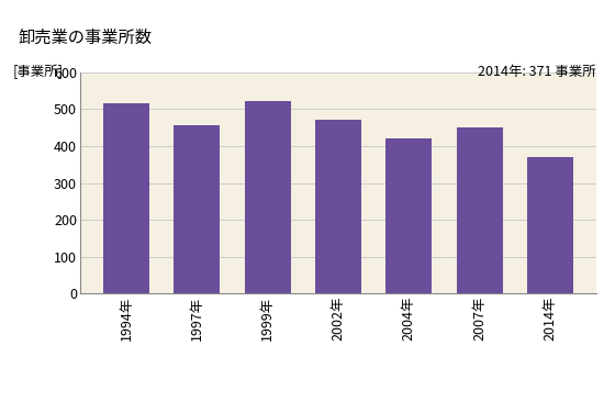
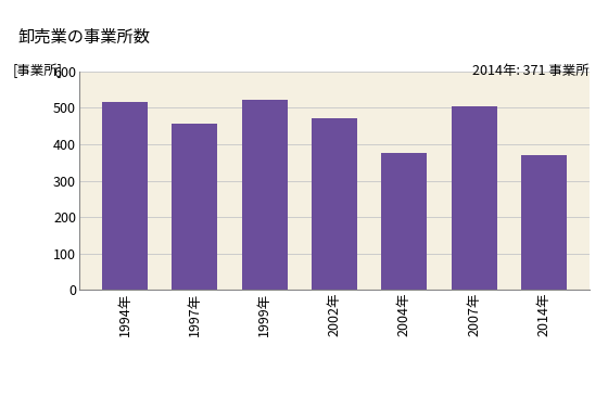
2004年: 422 -> 375
2007年: 451 -> 505
